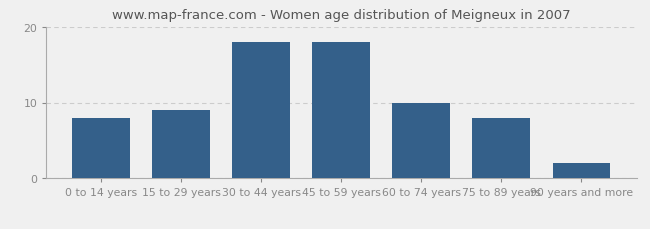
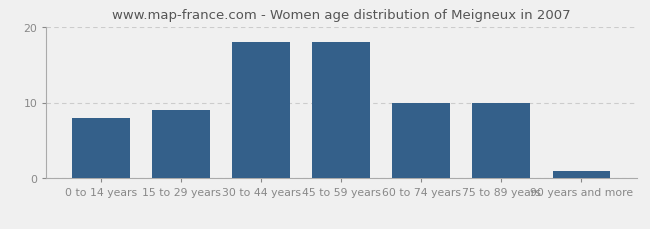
75 to 89 years: 8 -> 10
90 years and more: 2 -> 1
